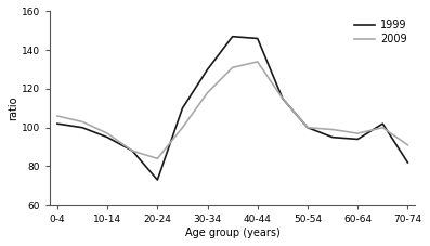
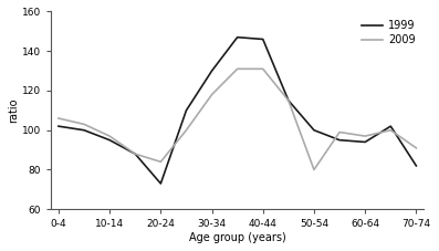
2009/40-44: 134 -> 131
2009/50-54: 100 -> 80
